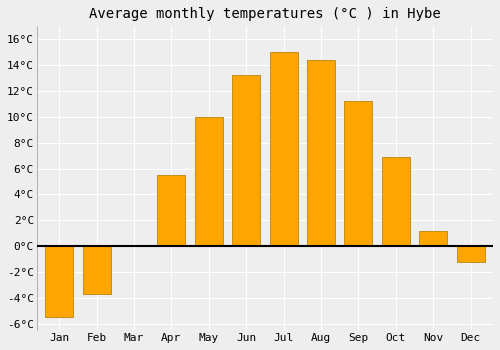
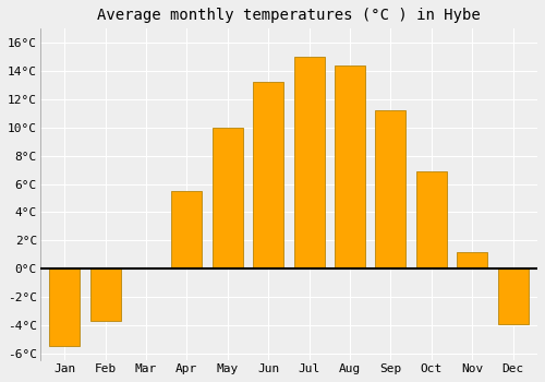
Dec: -1.2°C -> -3.9°C
